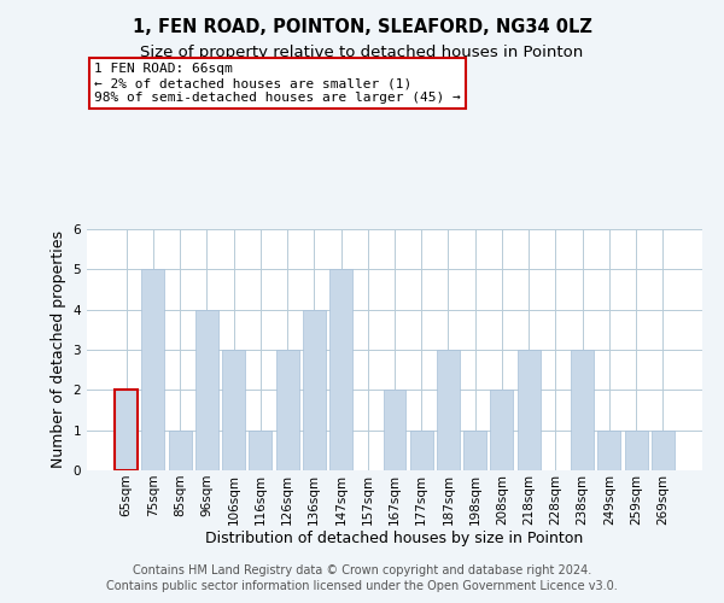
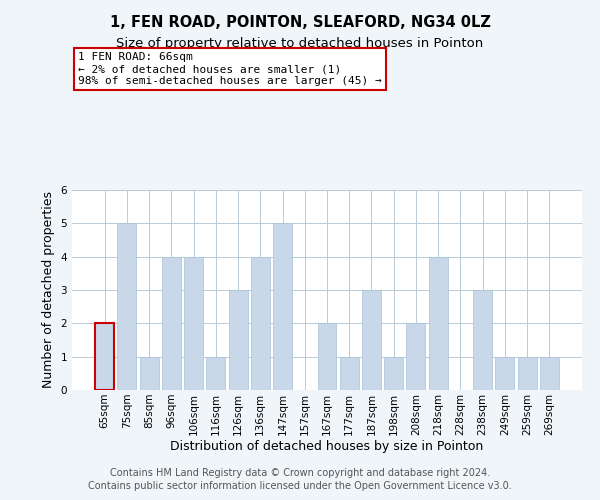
106sqm: 3 -> 4
218sqm: 3 -> 4
